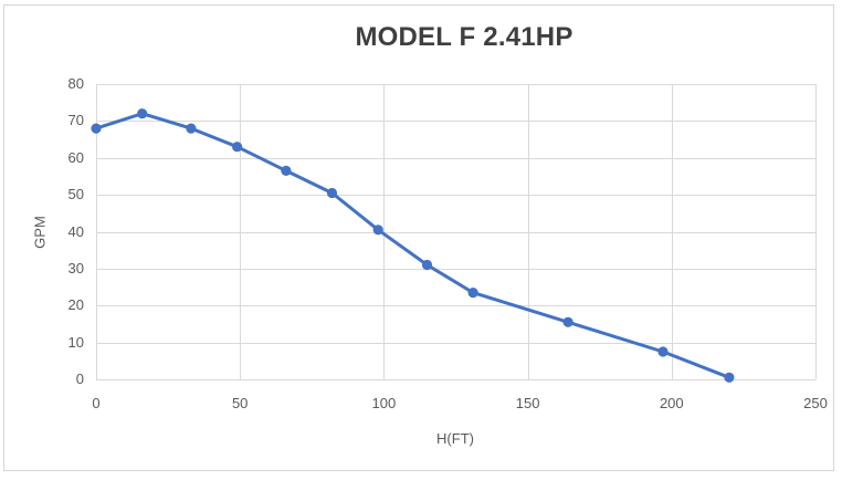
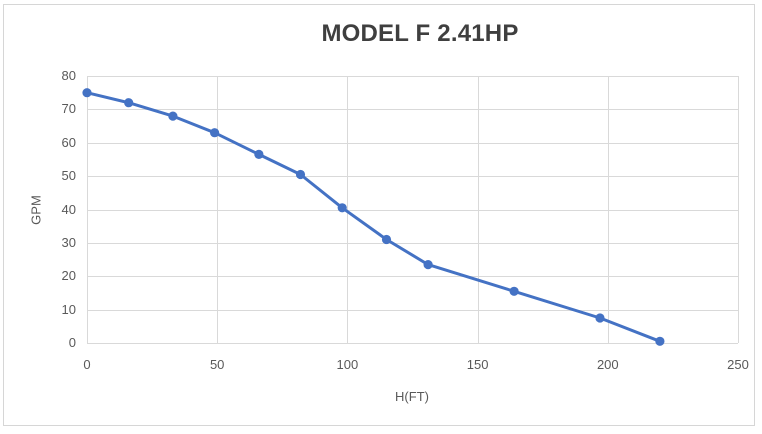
0: 68 -> 75
